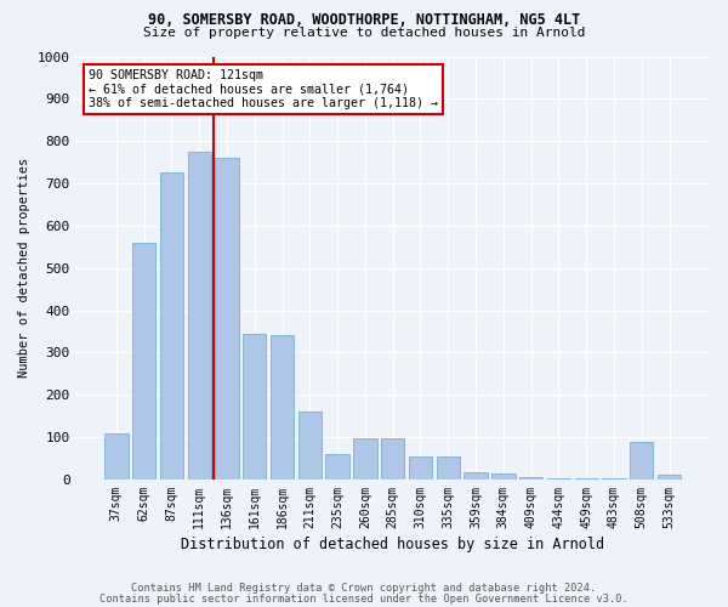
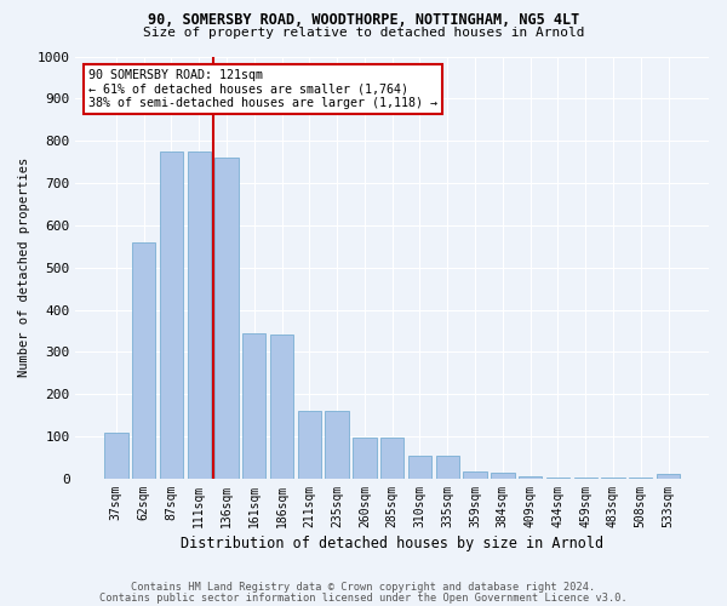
87sqm: 725 -> 775
235sqm: 60 -> 160
508sqm: 90 -> 3
